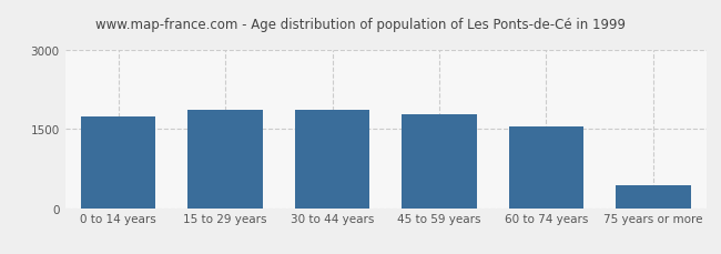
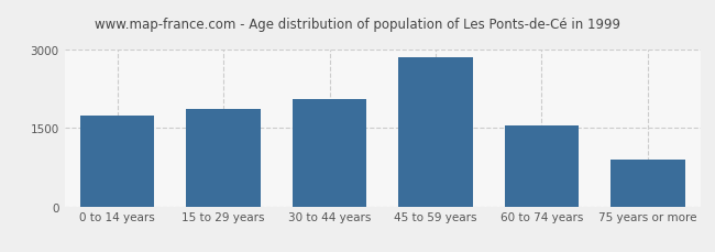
30 to 44 years: 1860 -> 2050
45 to 59 years: 1790 -> 2850
75 years or more: 430 -> 900
